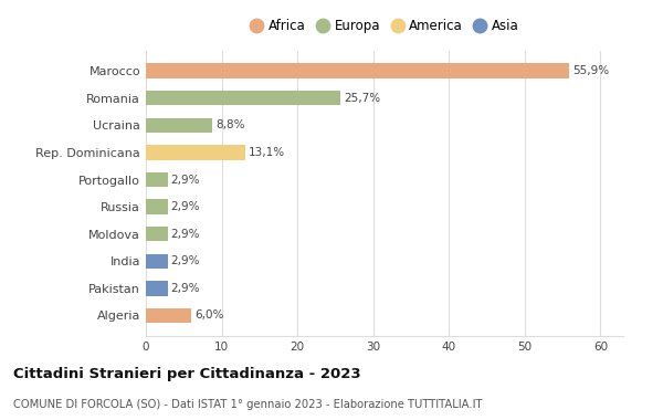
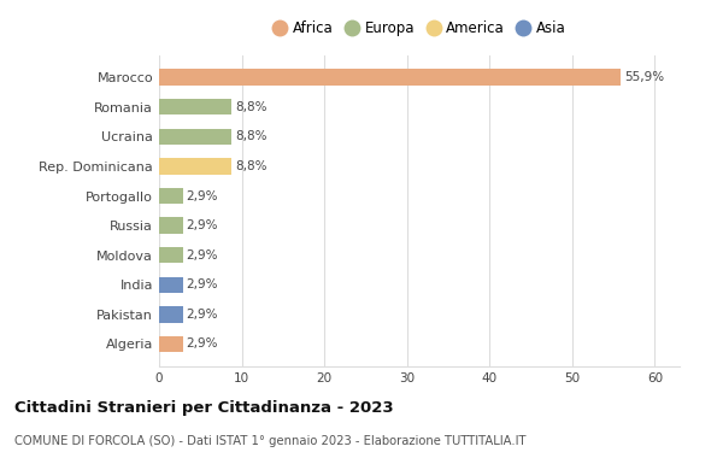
Romania: 25,7% -> 8,8%
Rep. Dominicana: 13,1% -> 8,8%
Algeria: 6,0% -> 2,9%
